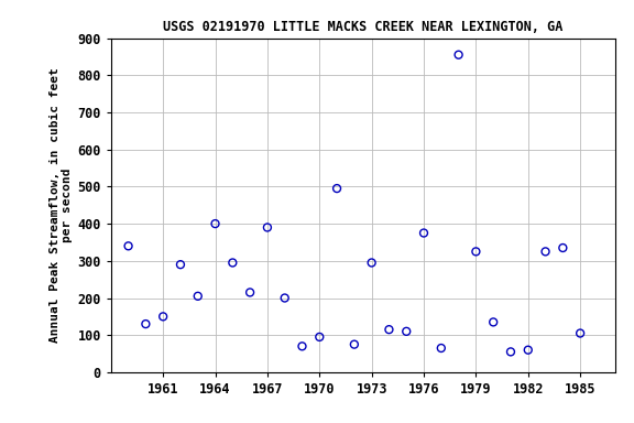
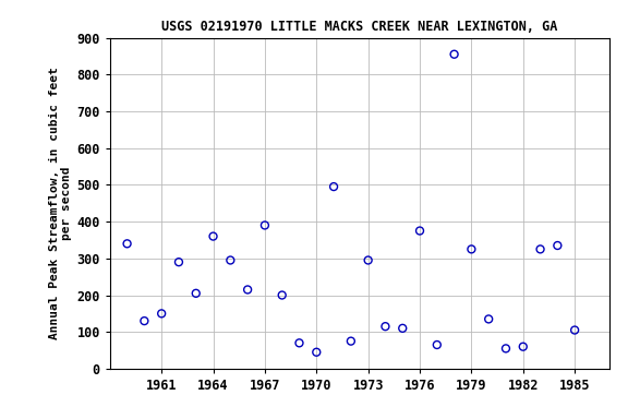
1964: 400 -> 360
1970: 95 -> 45
